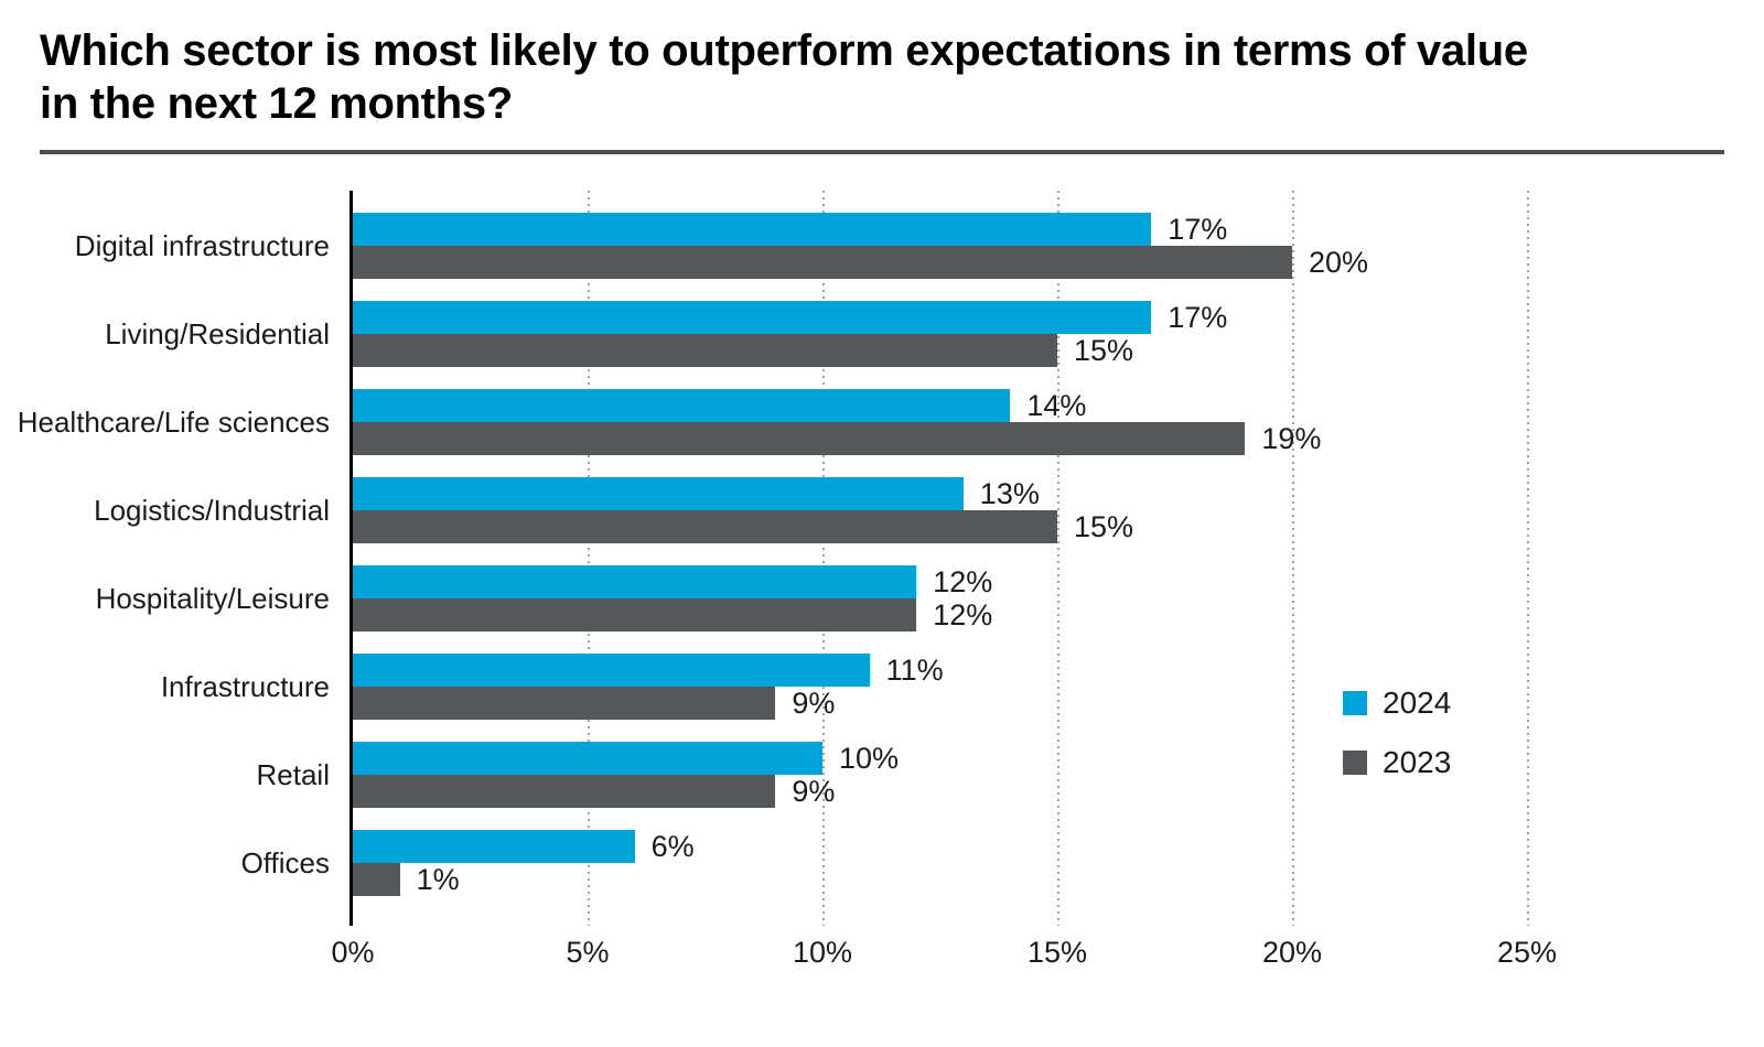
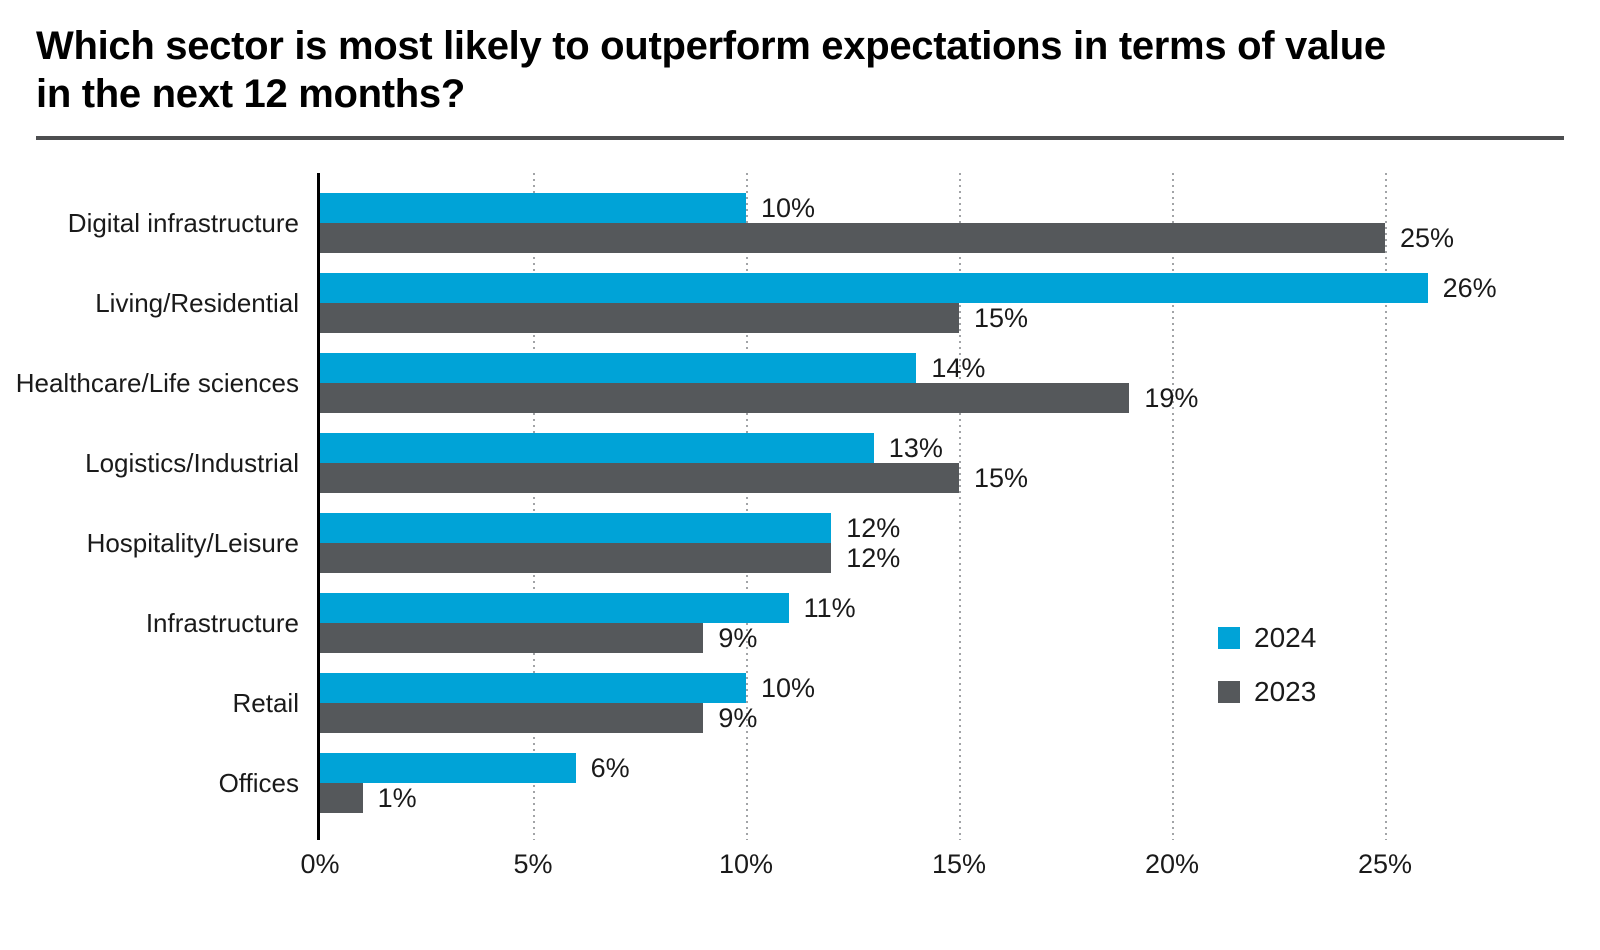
2024/Digital infrastructure: 17% -> 10%
2023/Digital infrastructure: 20% -> 25%
2024/Living/Residential: 17% -> 26%
